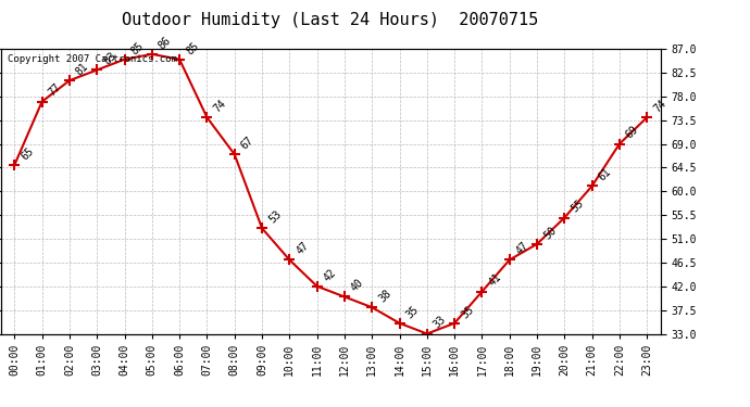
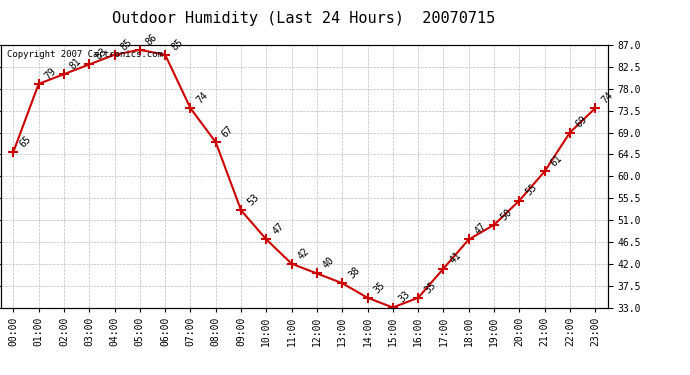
01:00: 77 -> 79
